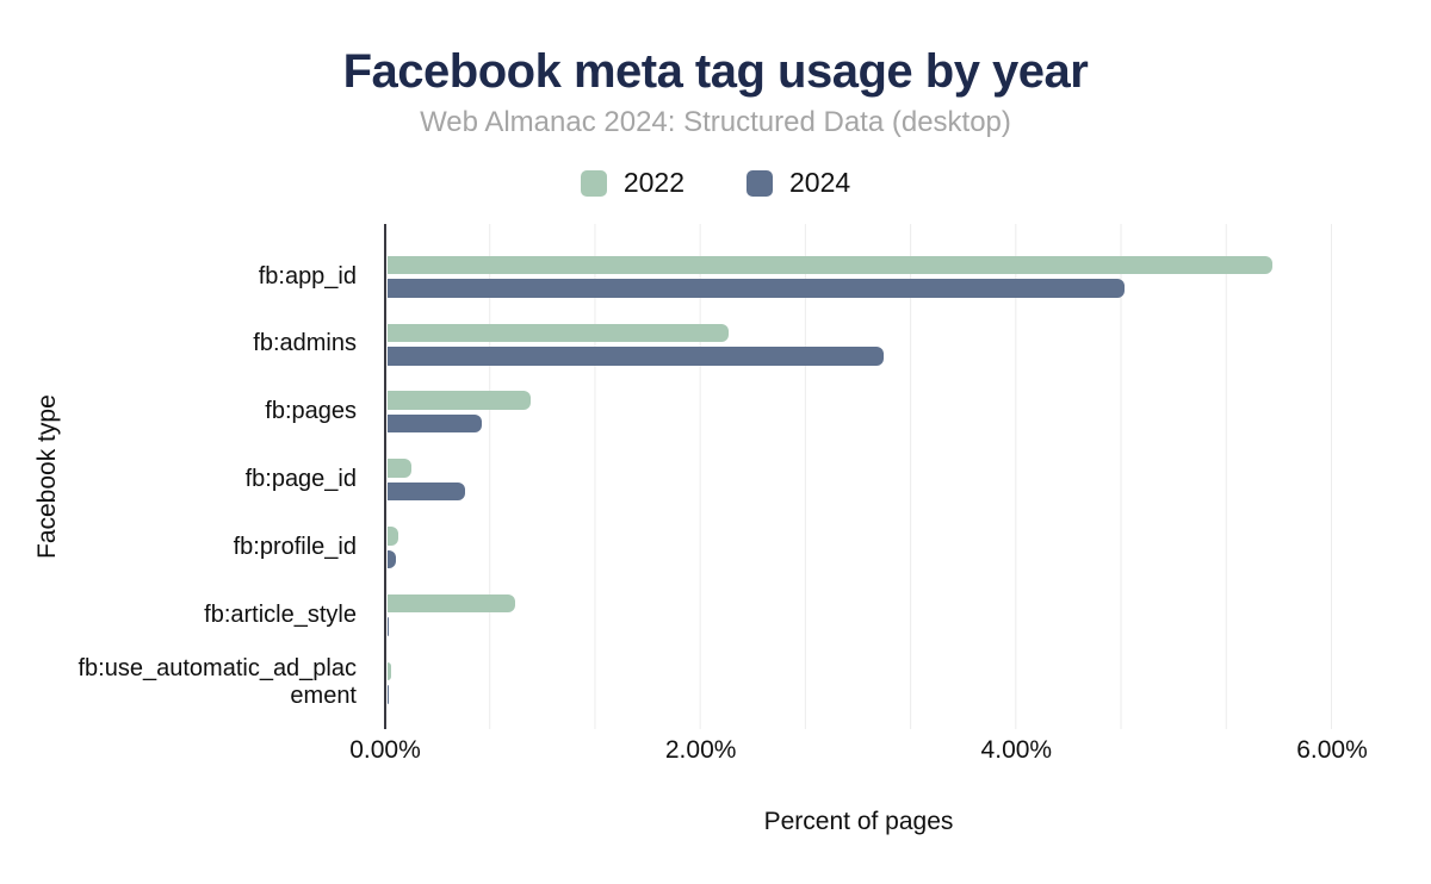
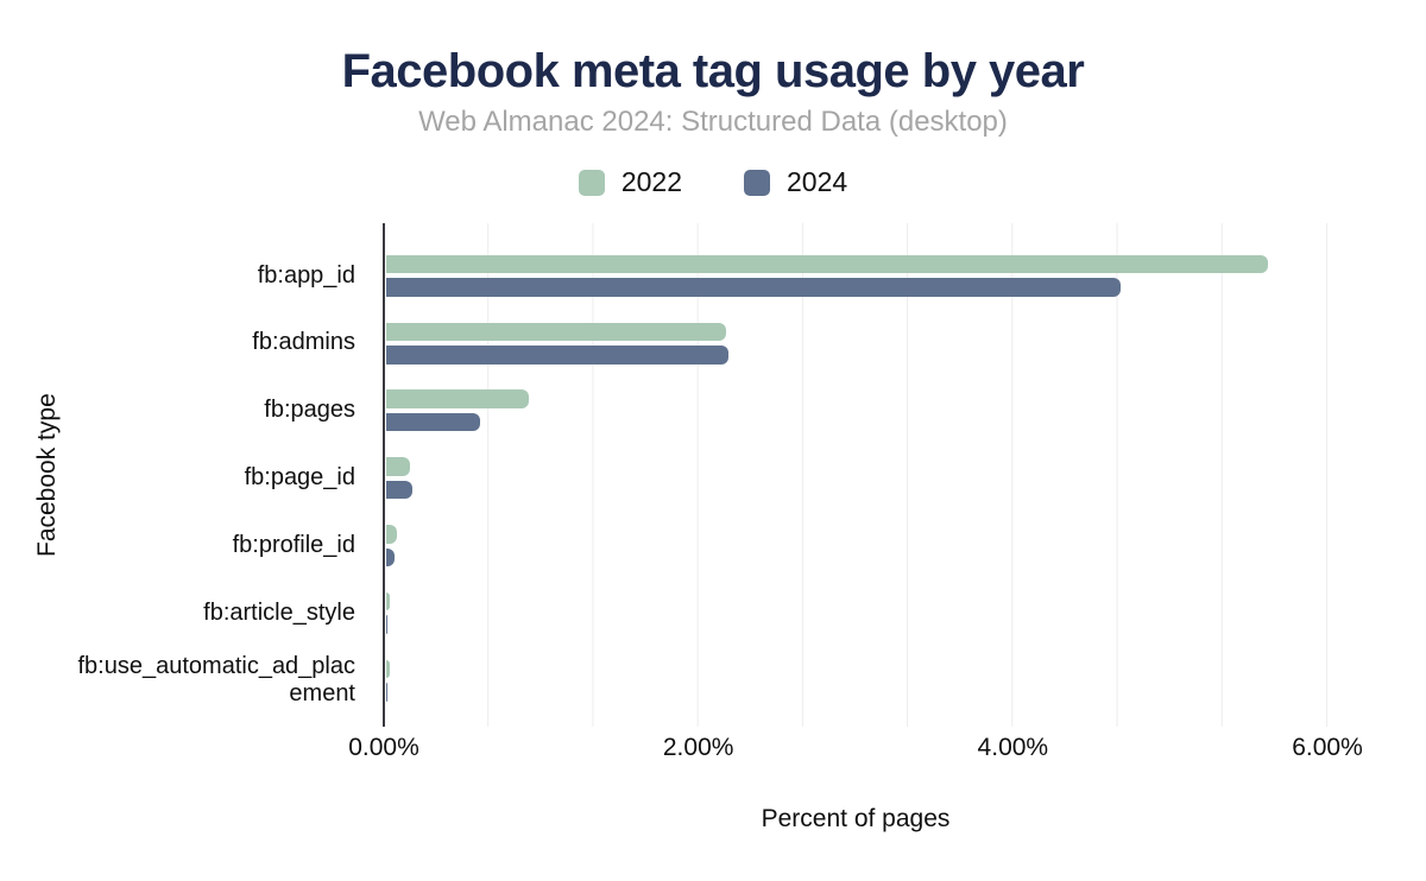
2024/fb:admins: 3.15% -> 2.18%
2024/fb:page_id: 0.49% -> 0.17%
2022/fb:article_style: 0.81% -> 0.02%
